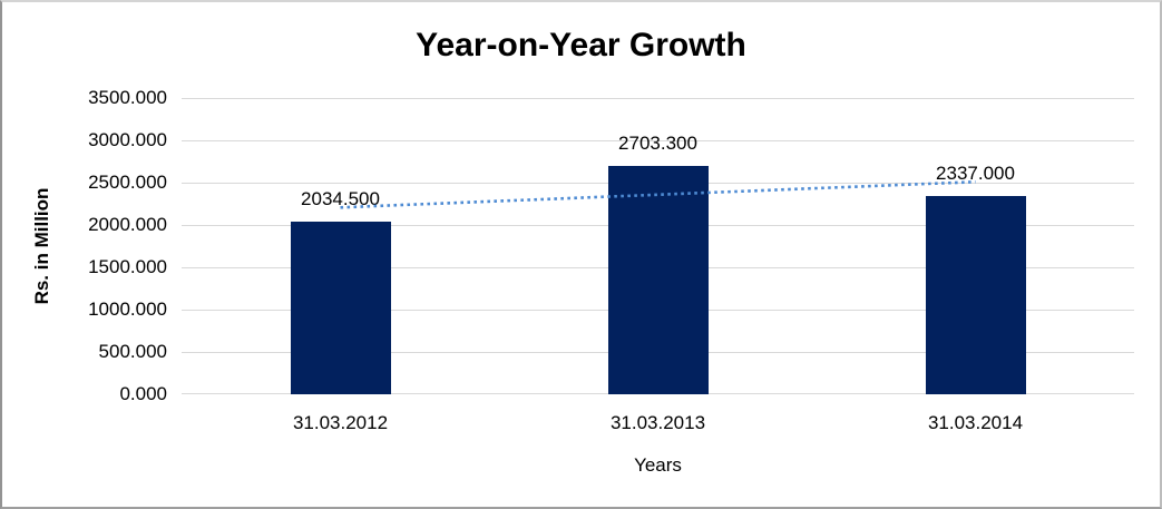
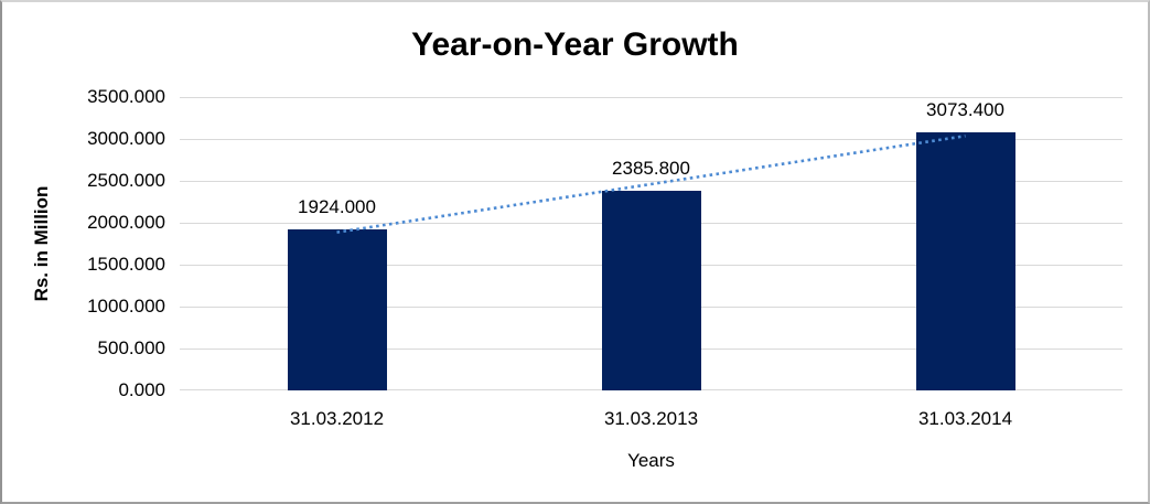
31.03.2012: 2034.500 -> 1924.000
31.03.2013: 2703.300 -> 2385.800
31.03.2014: 2337.000 -> 3073.400
